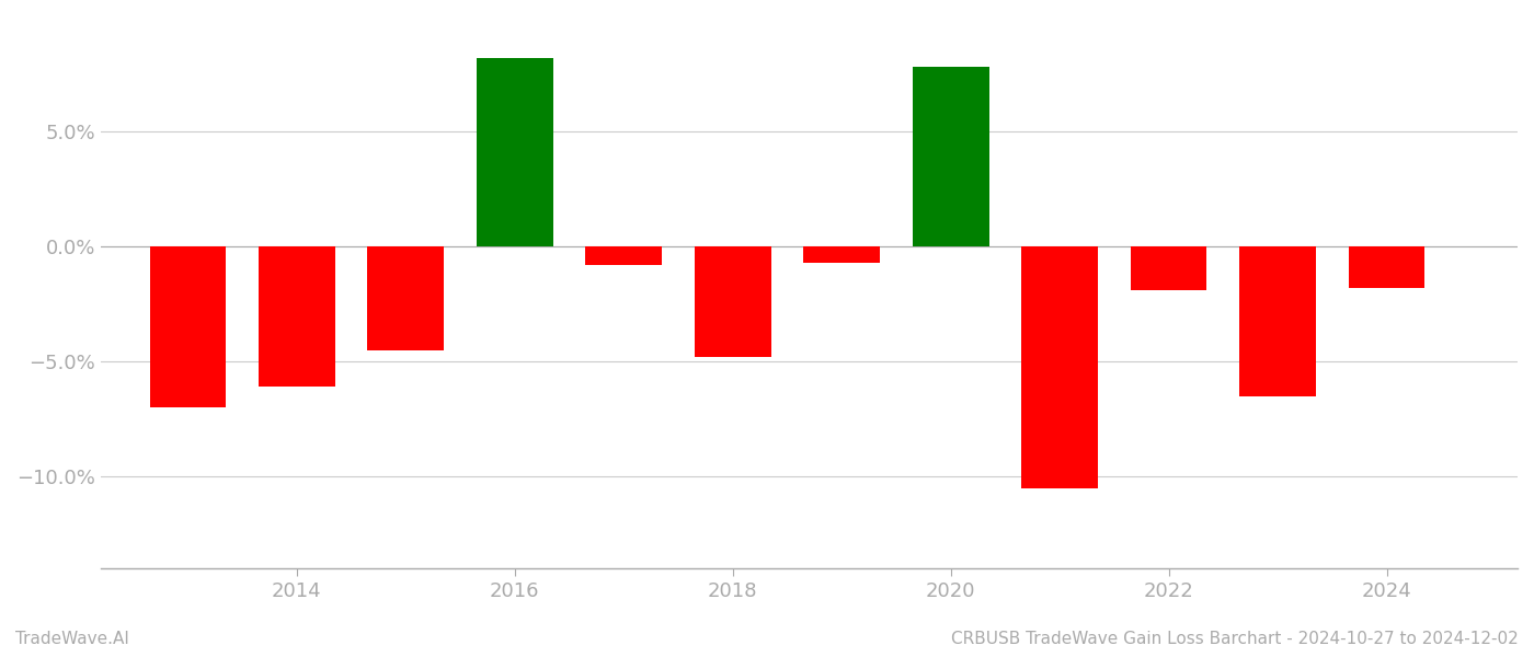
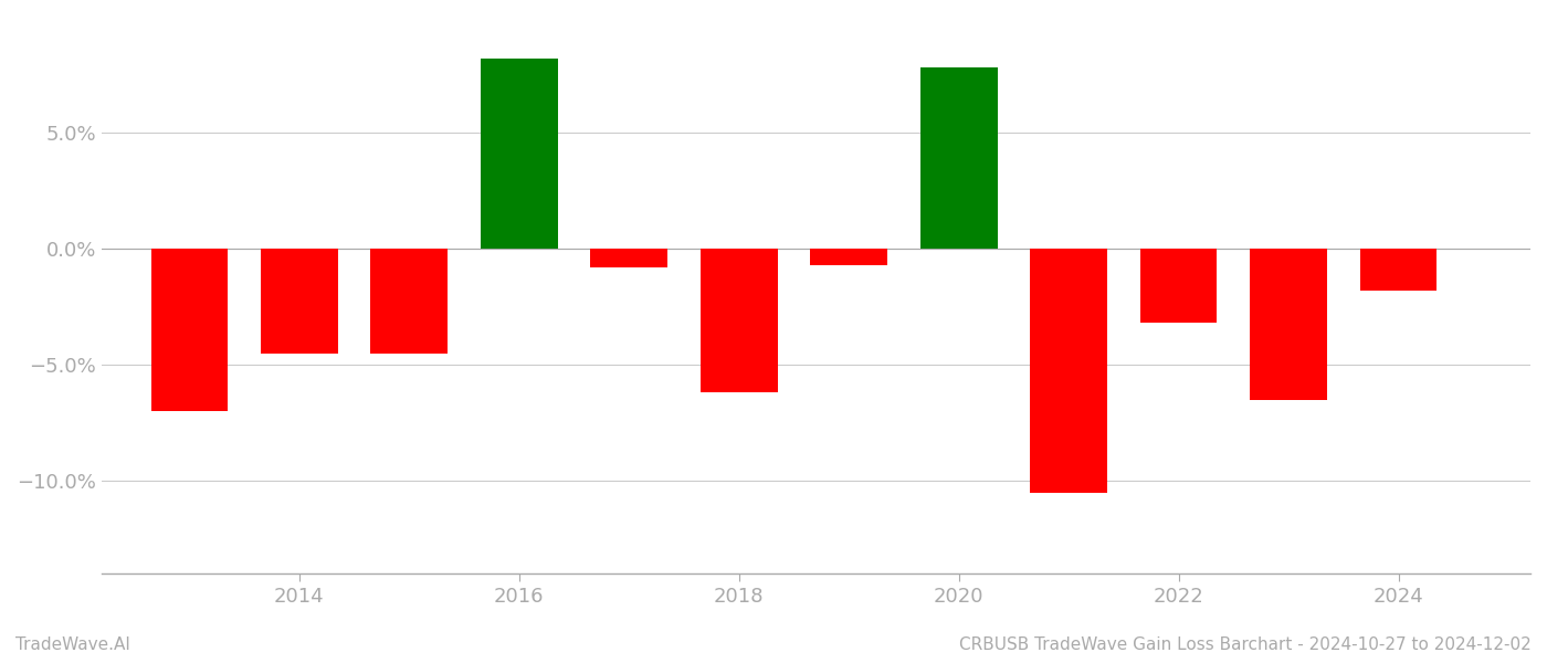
2014: -6.1% -> -4.5%
2018: -4.8% -> -6.2%
2022: -1.9% -> -3.2%
